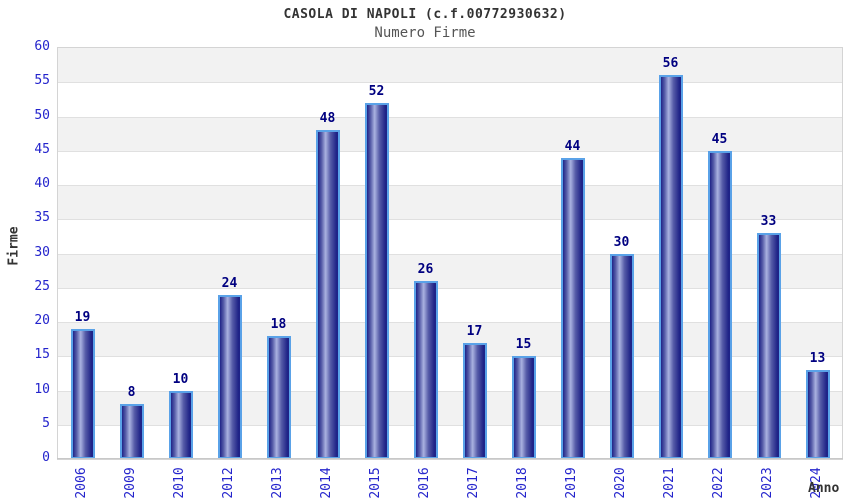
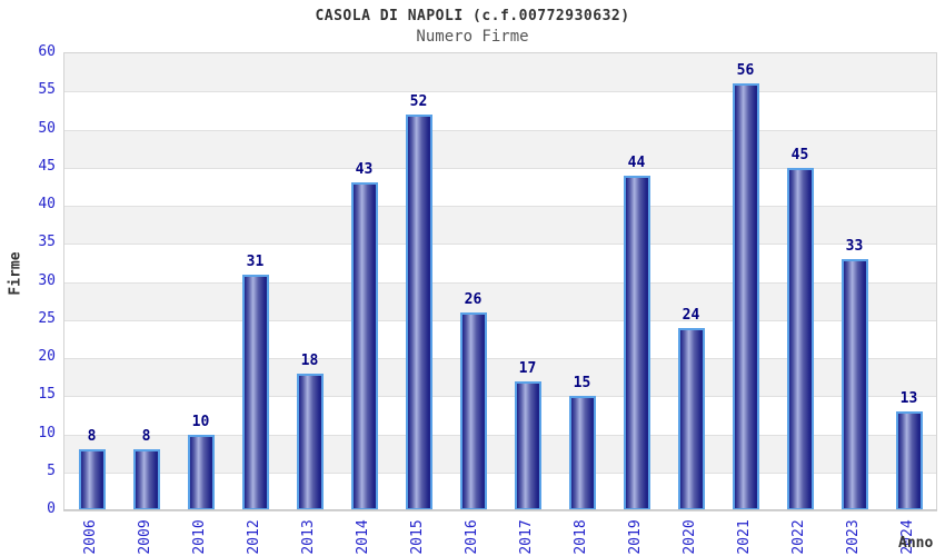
2006: 19 -> 8
2012: 24 -> 31
2014: 48 -> 43
2020: 30 -> 24
